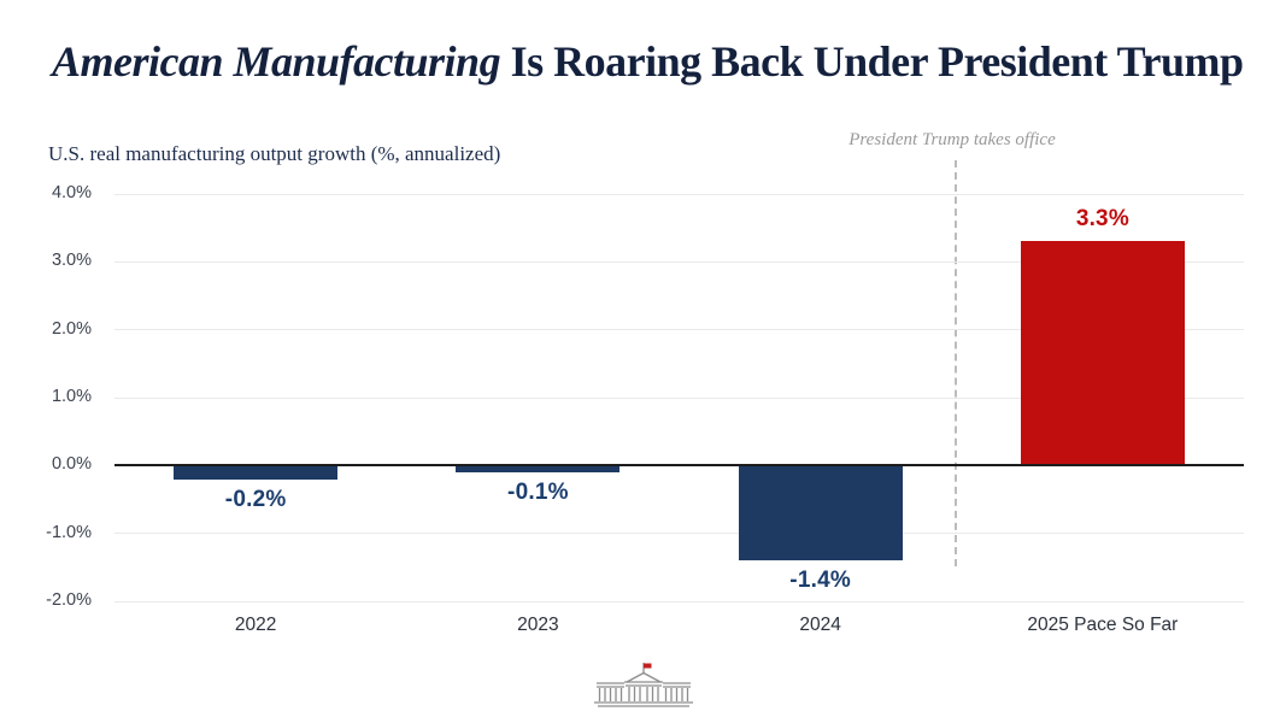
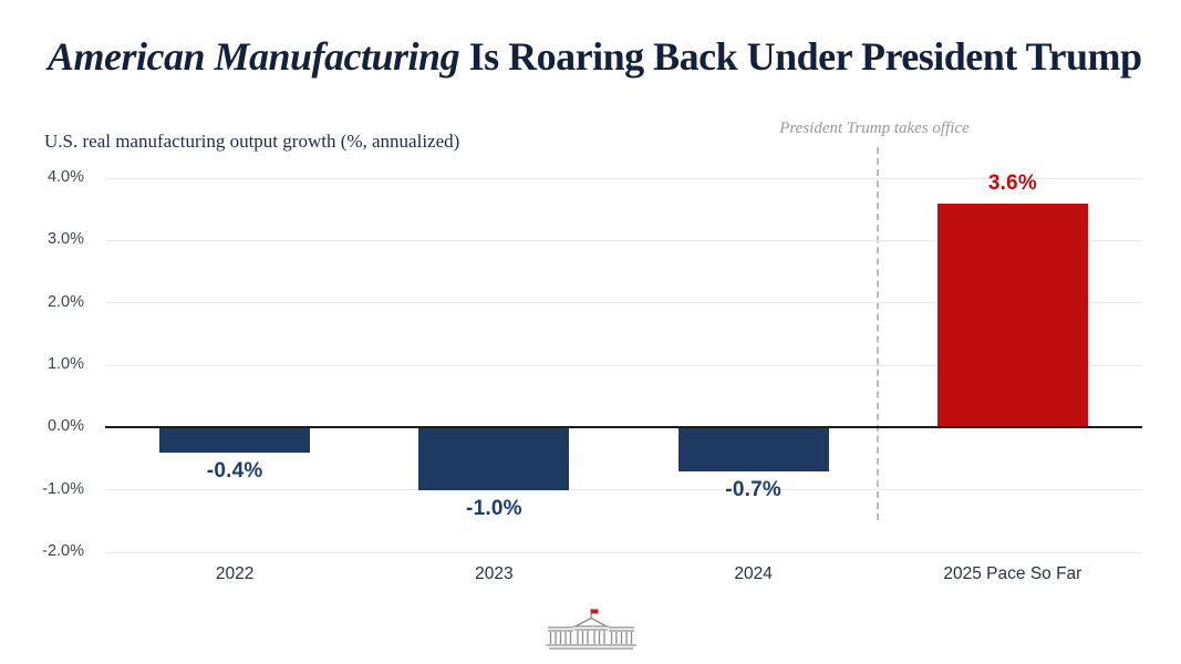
2022: -0.2% -> -0.4%
2023: -0.1% -> -1.0%
2024: -1.4% -> -0.7%
2025 Pace So Far: 3.3% -> 3.6%
